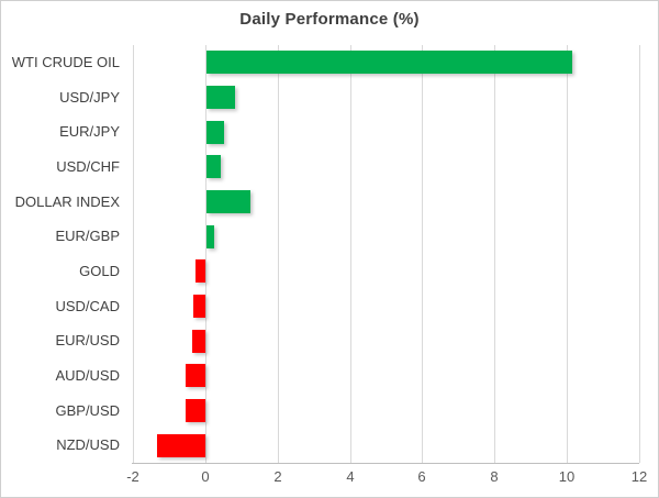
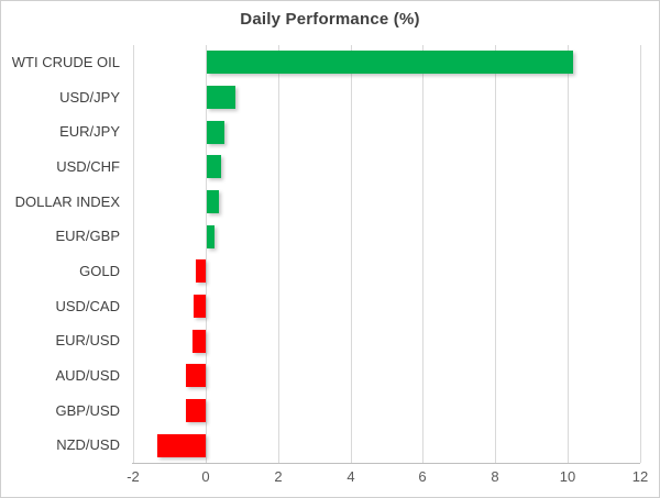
DOLLAR INDEX: 1.2 -> 0.3
